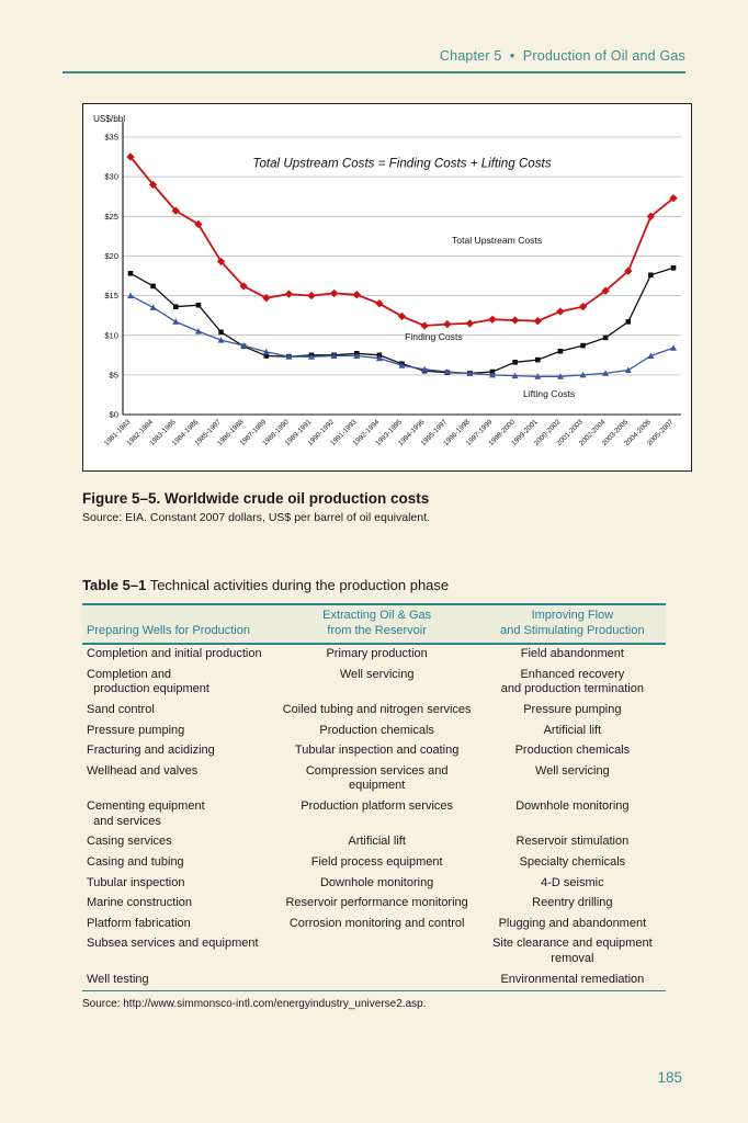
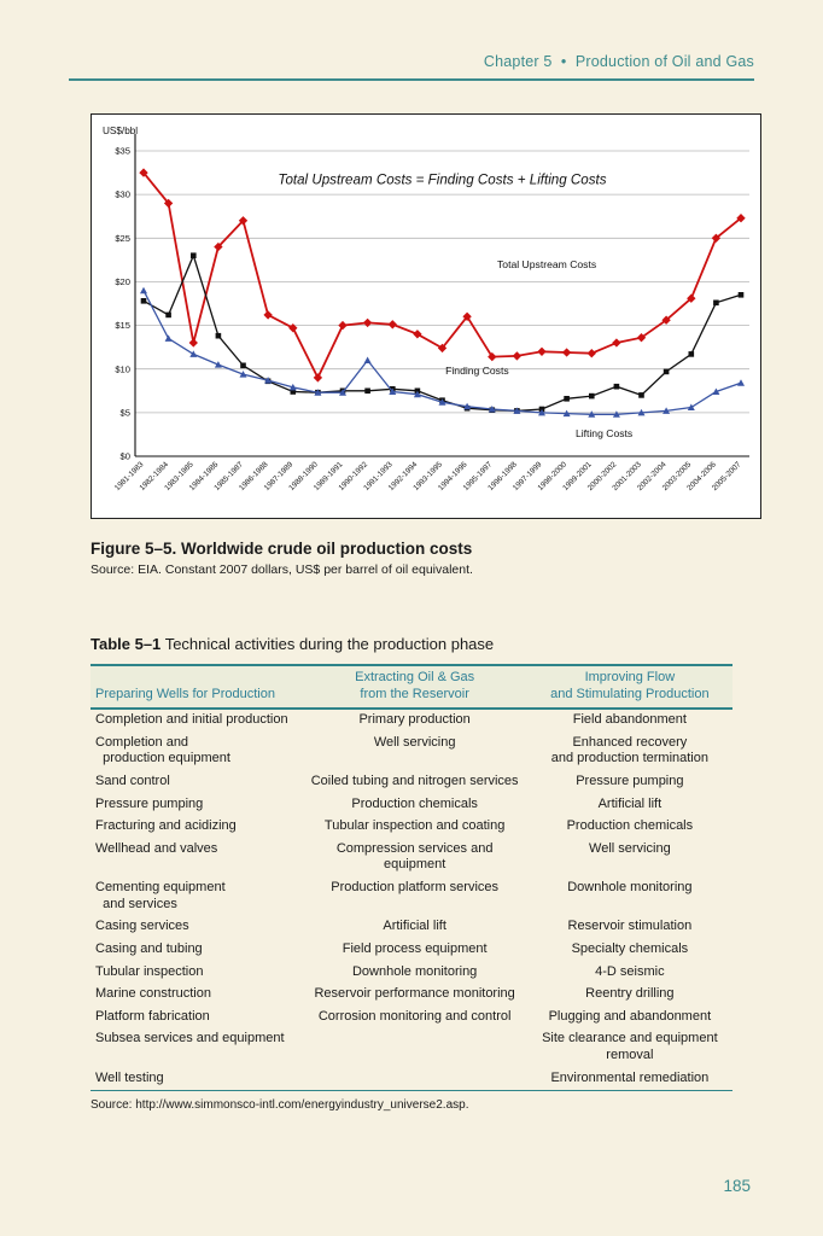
Lifting Costs/1981-1983: $15 -> $19
Total Upstream Costs/1983-1985: $26 -> $13
Finding Costs/1983-1985: $14 -> $23
Total Upstream Costs/1985-1987: $19 -> $27
Total Upstream Costs/1988-1990: $15 -> $9
Lifting Costs/1990-1992: $7 -> $11
Total Upstream Costs/1994-1996: $11 -> $16
Finding Costs/2001-2003: $9 -> $7
